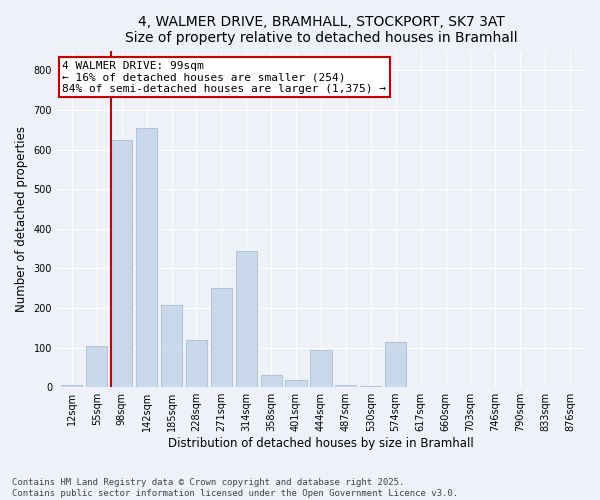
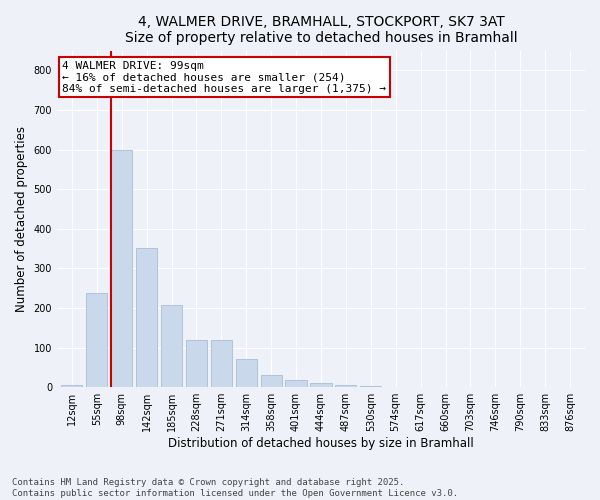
55sqm: 105 -> 238
98sqm: 625 -> 598
142sqm: 655 -> 352
271sqm: 250 -> 120
314sqm: 345 -> 70
444sqm: 95 -> 10
574sqm: 115 -> 1
